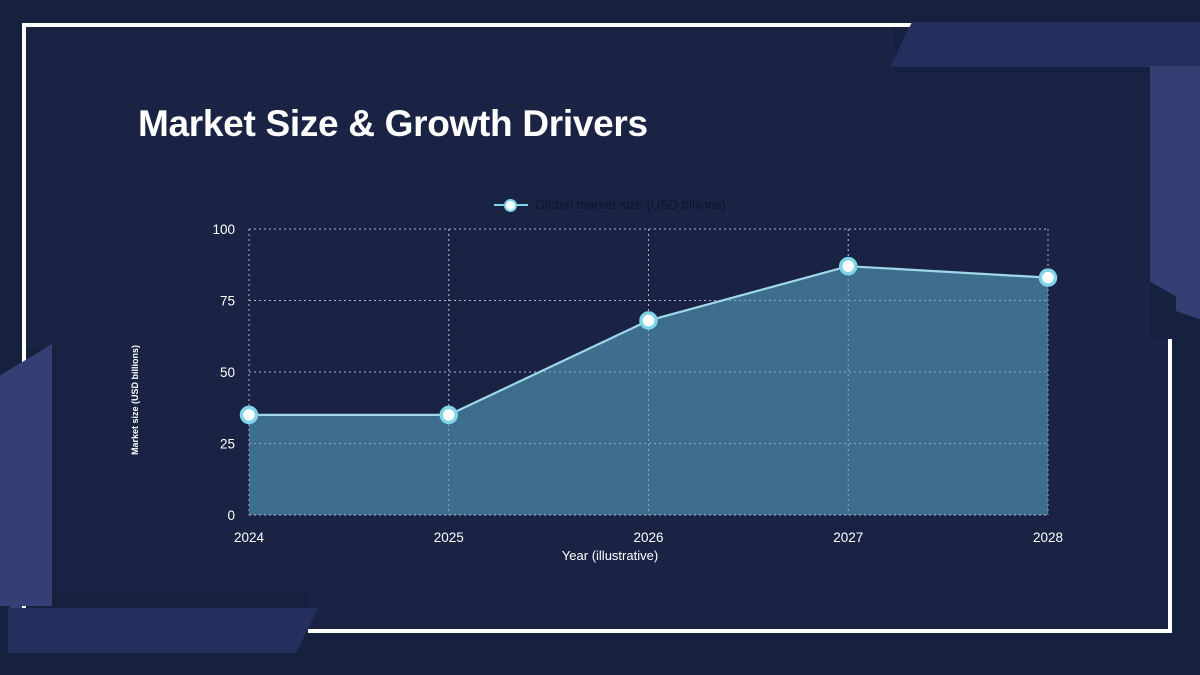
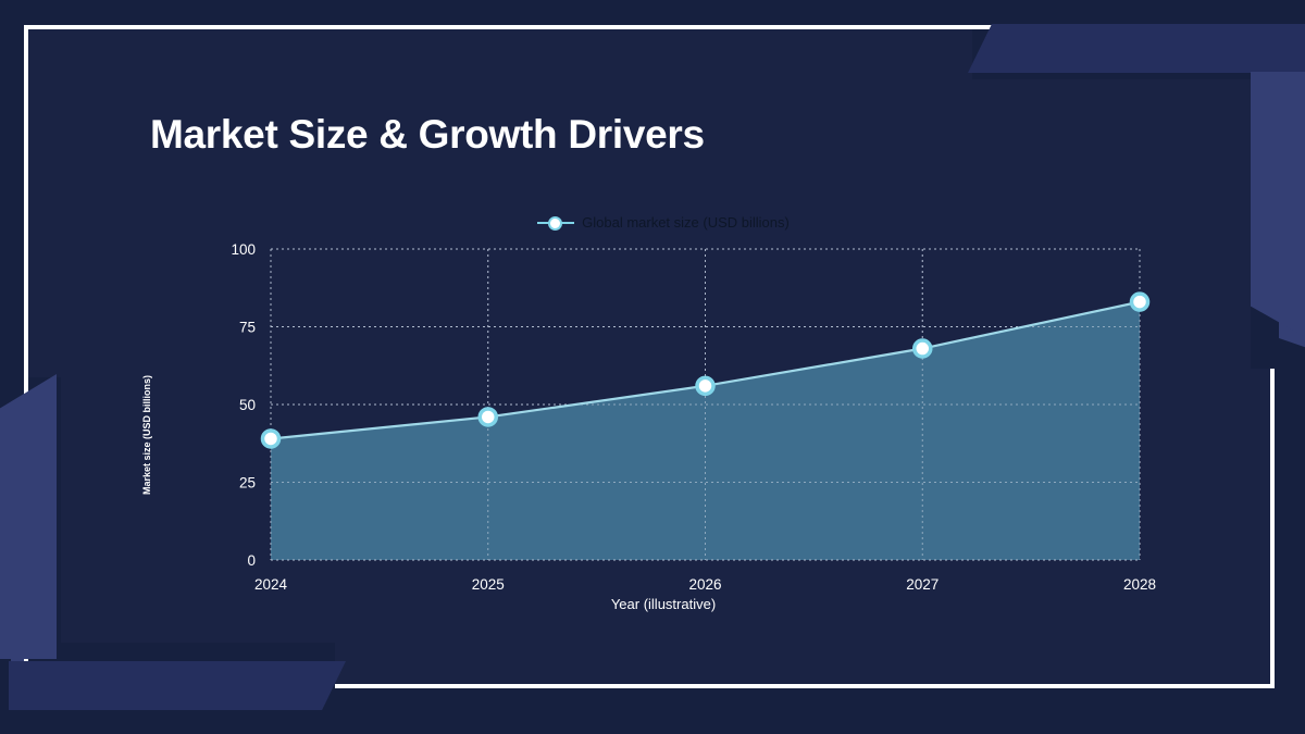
2024: 35 -> 39
2025: 35 -> 46
2026: 68 -> 56
2027: 87 -> 68
